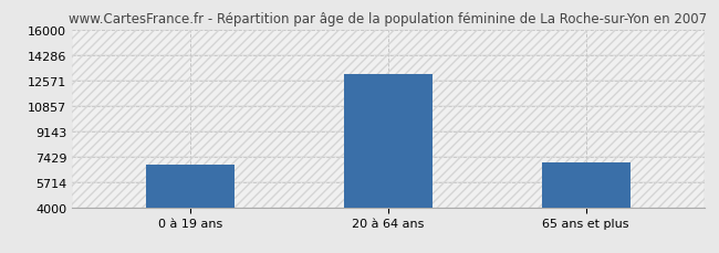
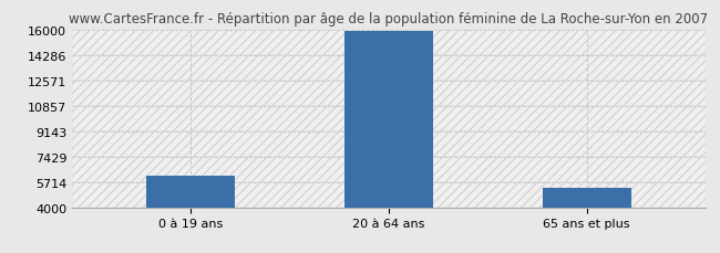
0 à 19 ans: 6900 -> 6100
20 à 64 ans: 13000 -> 15900
65 ans et plus: 7000 -> 5300
